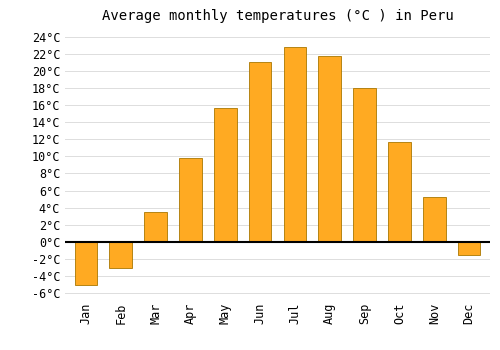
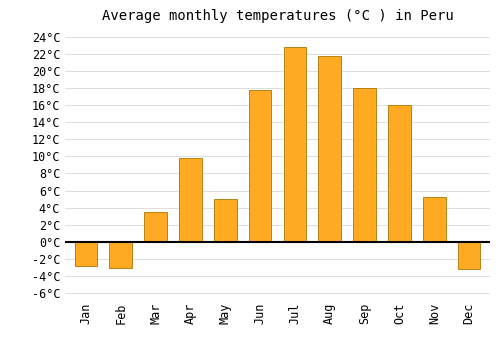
Jan: -5.0°C -> -2.8°C
May: 15.7°C -> 5.0°C
Jun: 21.0°C -> 17.8°C
Oct: 11.7°C -> 16.0°C
Dec: -1.5°C -> -3.2°C
